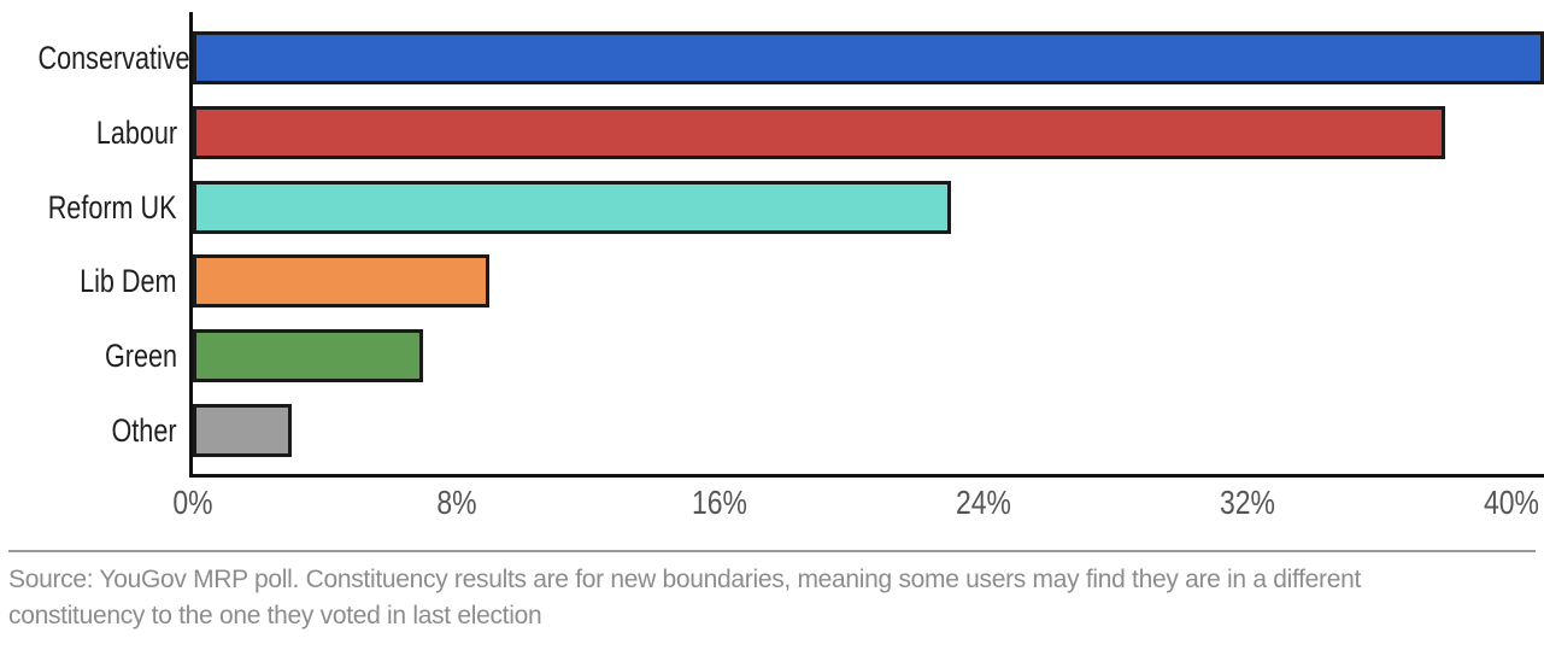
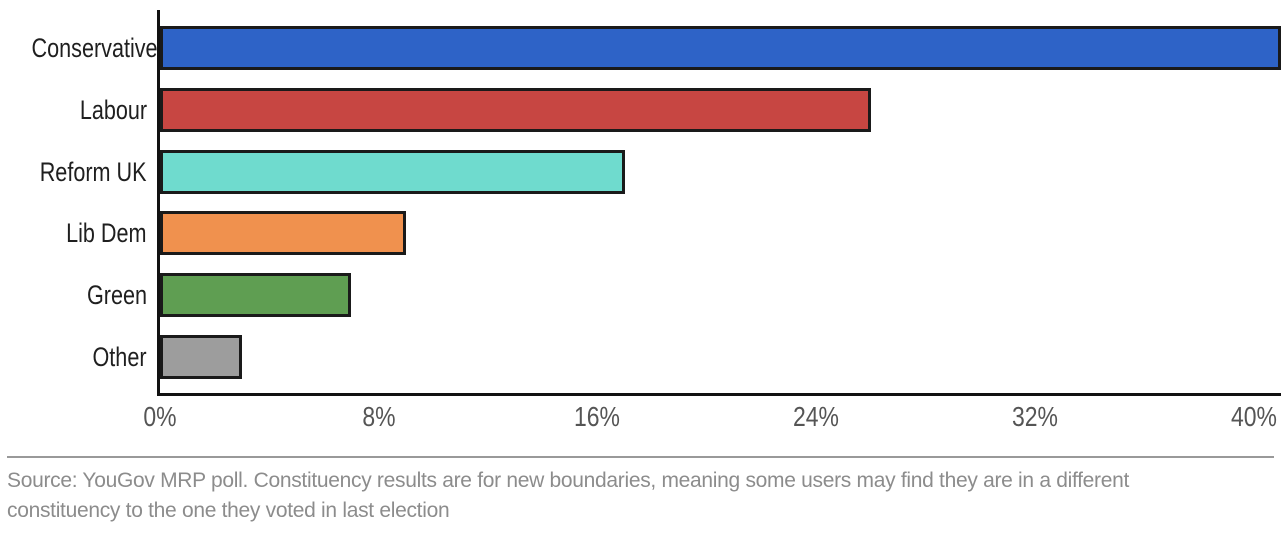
Labour: 38% -> 26%
Reform UK: 23% -> 17%
